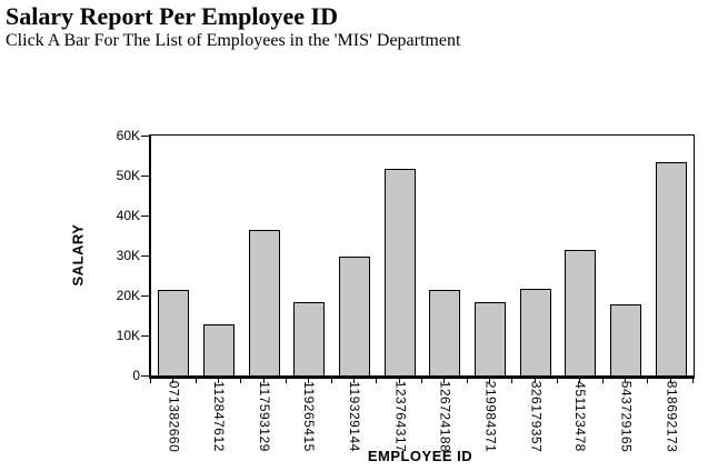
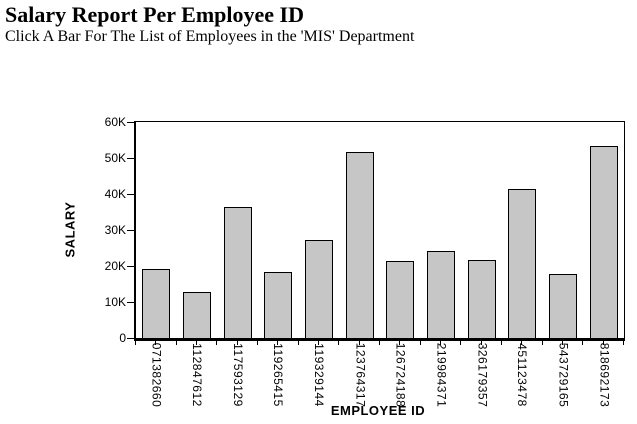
071382660: 21K -> 19K
119329144: 30K -> 27K
219984371: 18K -> 24K
451123478: 31K -> 41K
